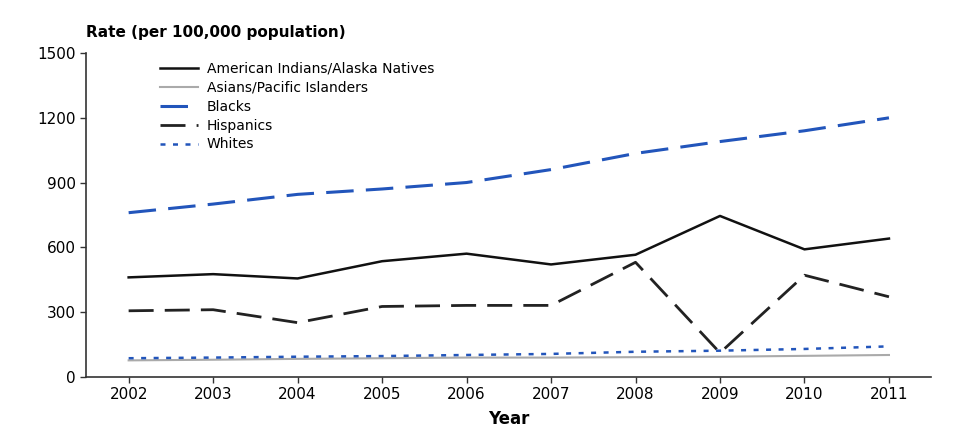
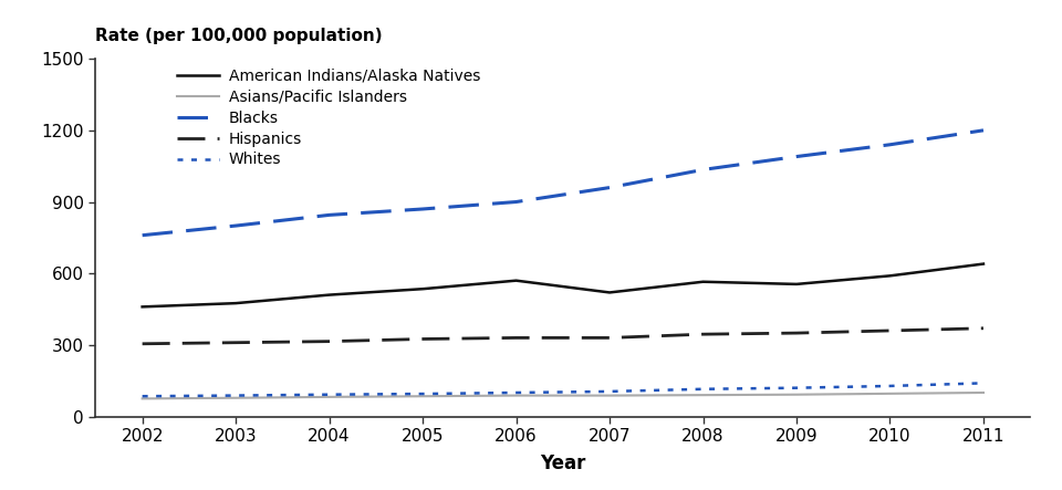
American Indians/Alaska Natives/2004: 455 -> 510
Hispanics/2004: 250 -> 315
Hispanics/2008: 530 -> 345
American Indians/Alaska Natives/2009: 745 -> 555
Hispanics/2009: 110 -> 350
Hispanics/2010: 470 -> 360
